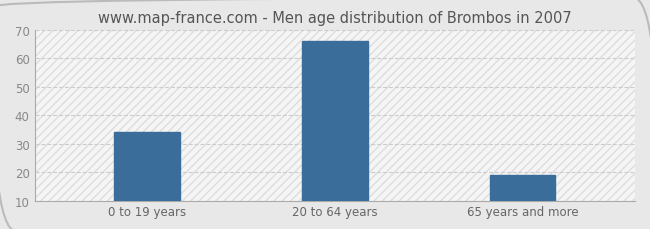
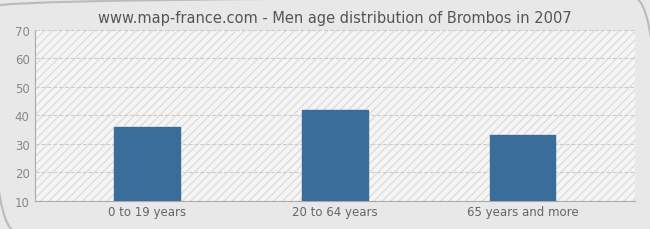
0 to 19 years: 34 -> 36
20 to 64 years: 66 -> 42
65 years and more: 19 -> 33
